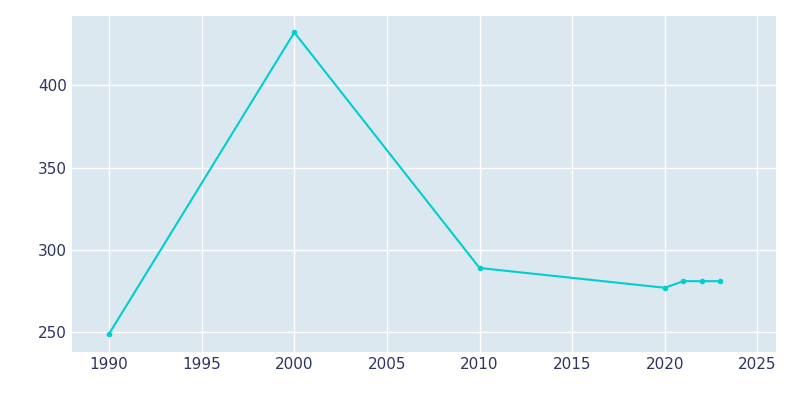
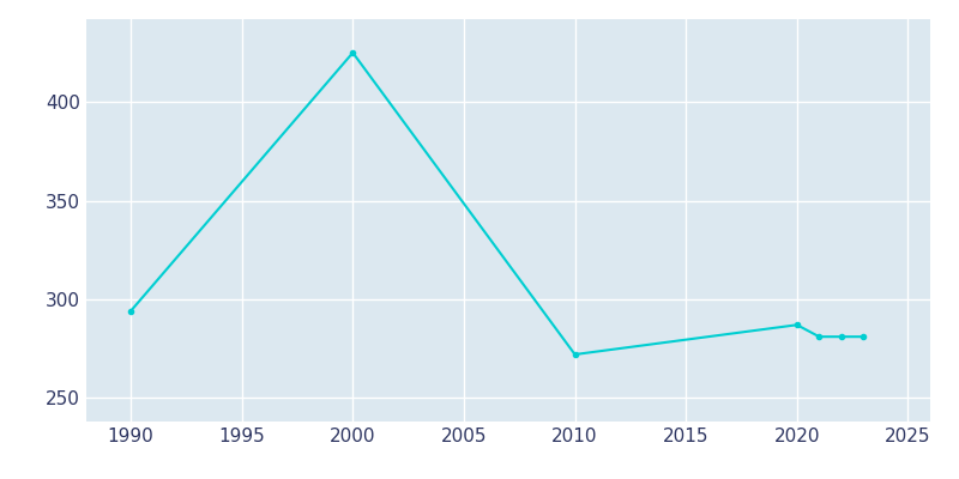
1990: 249 -> 294
2000: 432 -> 425
2010: 289 -> 272
2020: 277 -> 287
